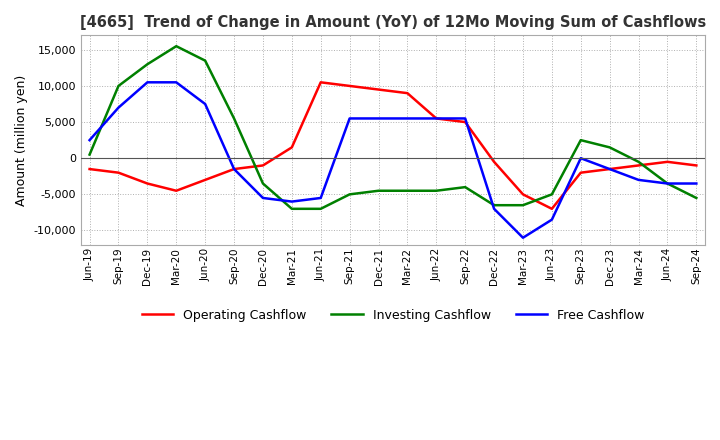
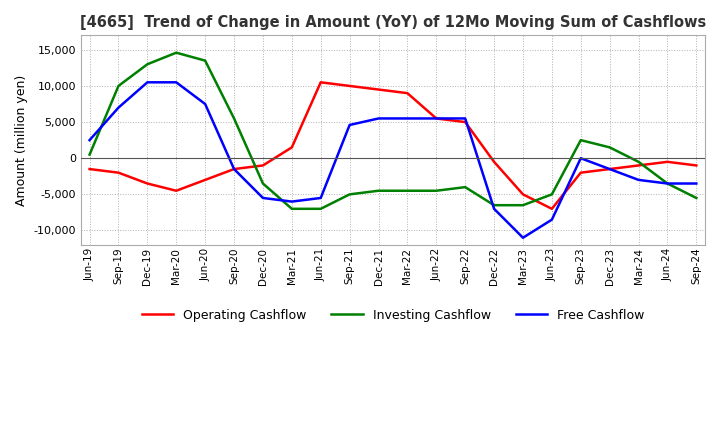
Investing Cashflow/Mar-20: 15,500 -> 14,600
Free Cashflow/Sep-21: 5,500 -> 4,600
